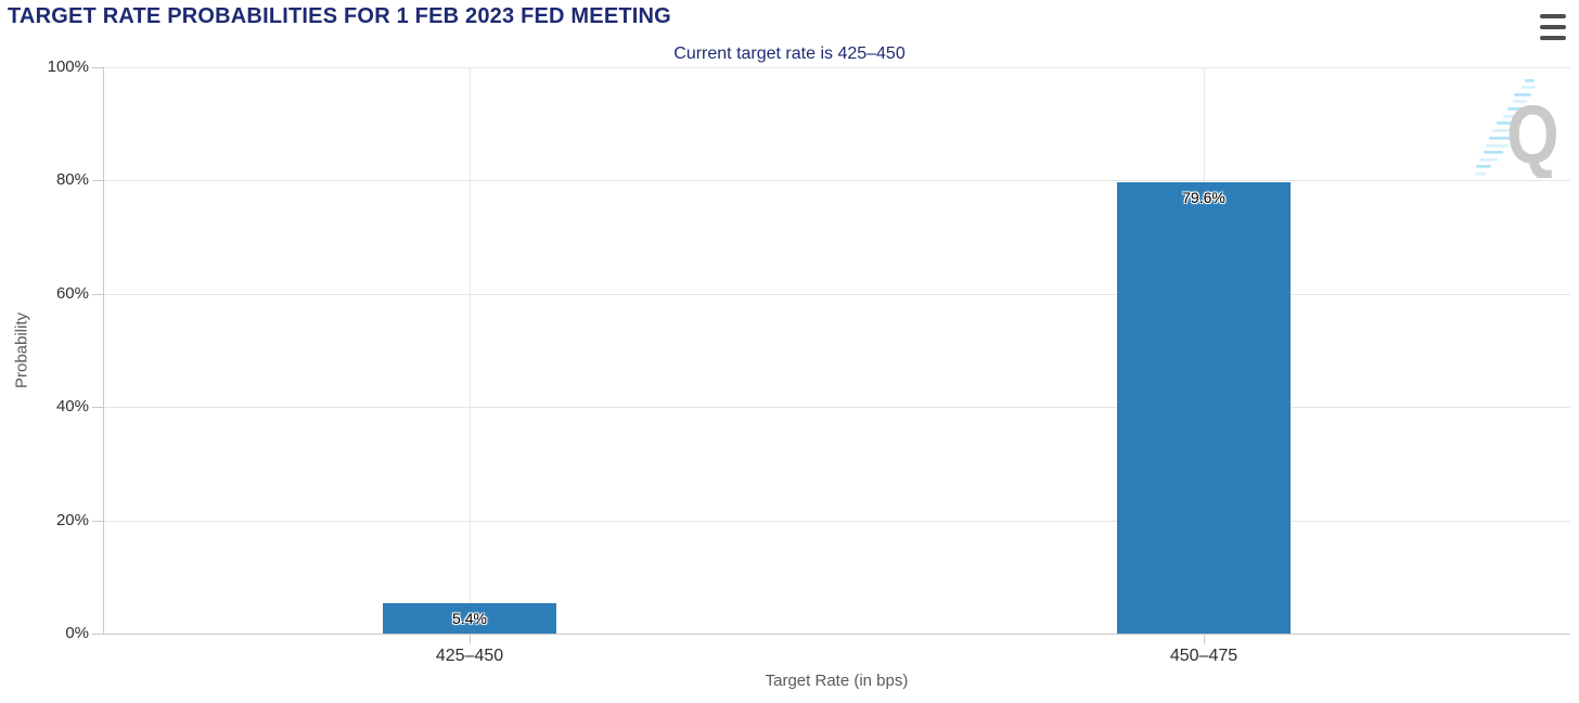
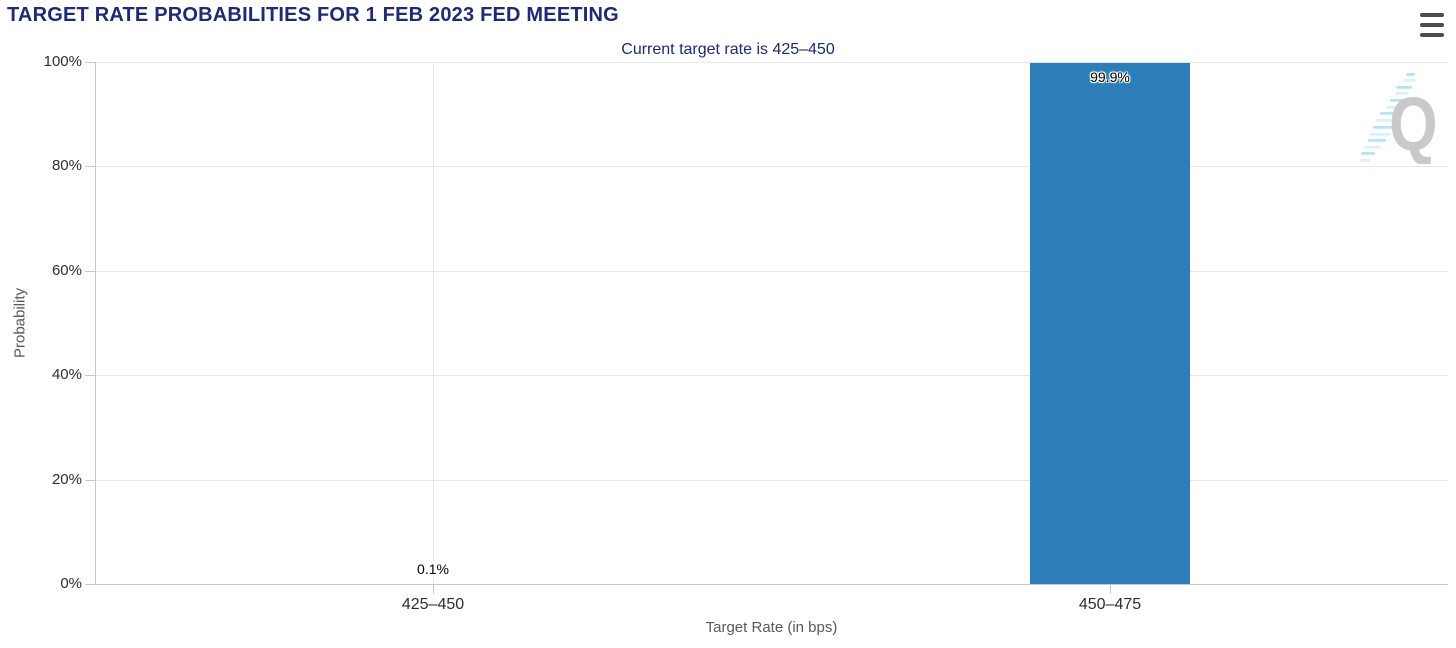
425–450: 5.4% -> 0.1%
450–475: 79.6% -> 99.9%
